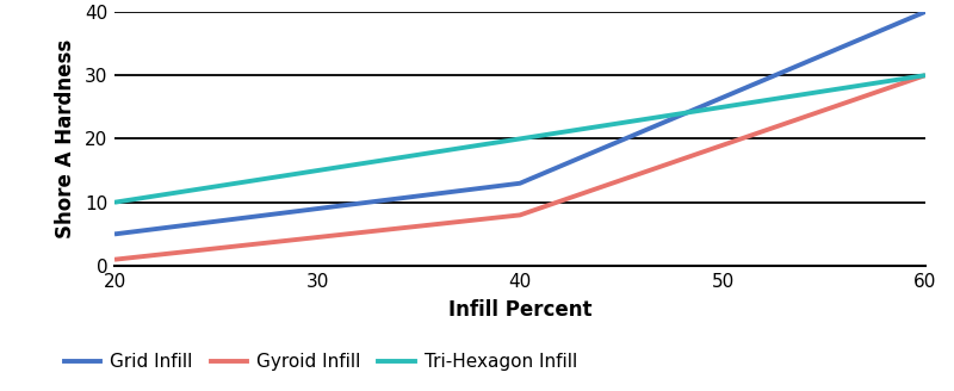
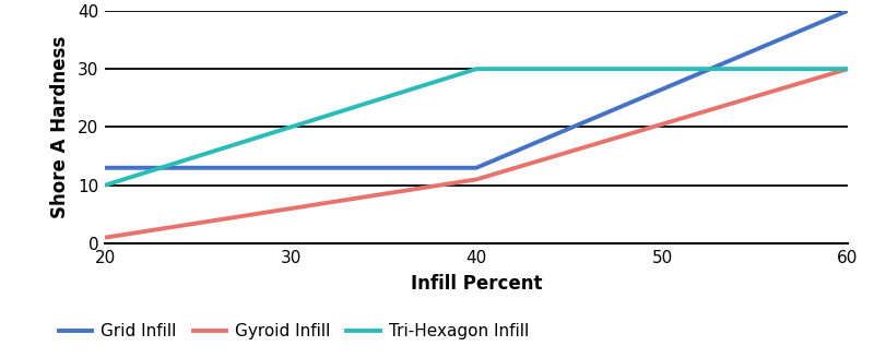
Grid Infill/20: 5 -> 13
Gyroid Infill/40: 8 -> 11
Tri-Hexagon Infill/40: 20 -> 30
